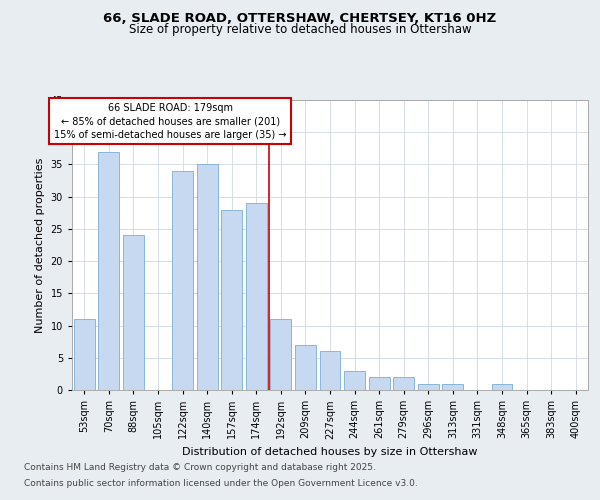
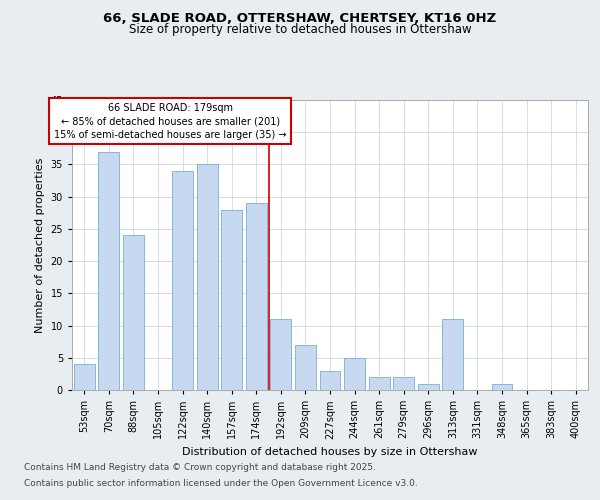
53sqm: 11 -> 4
227sqm: 6 -> 3
244sqm: 3 -> 5
313sqm: 1 -> 11
